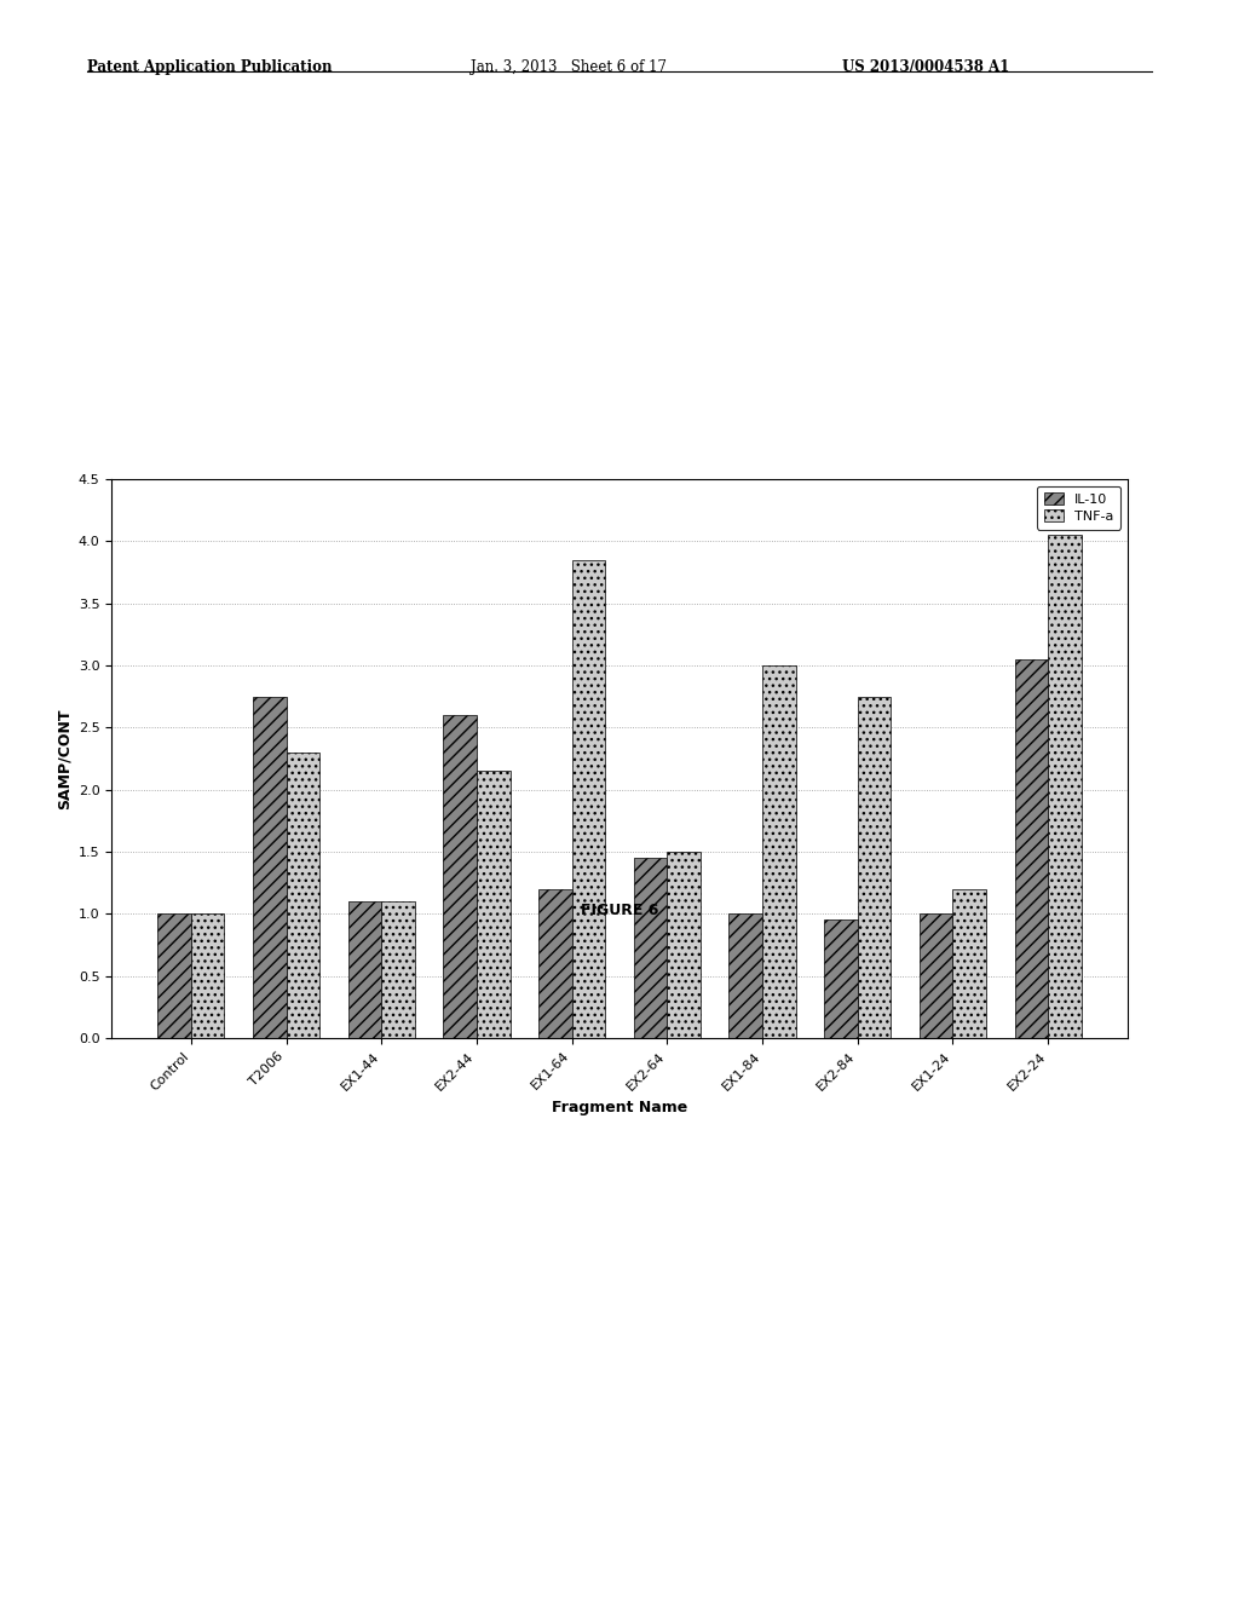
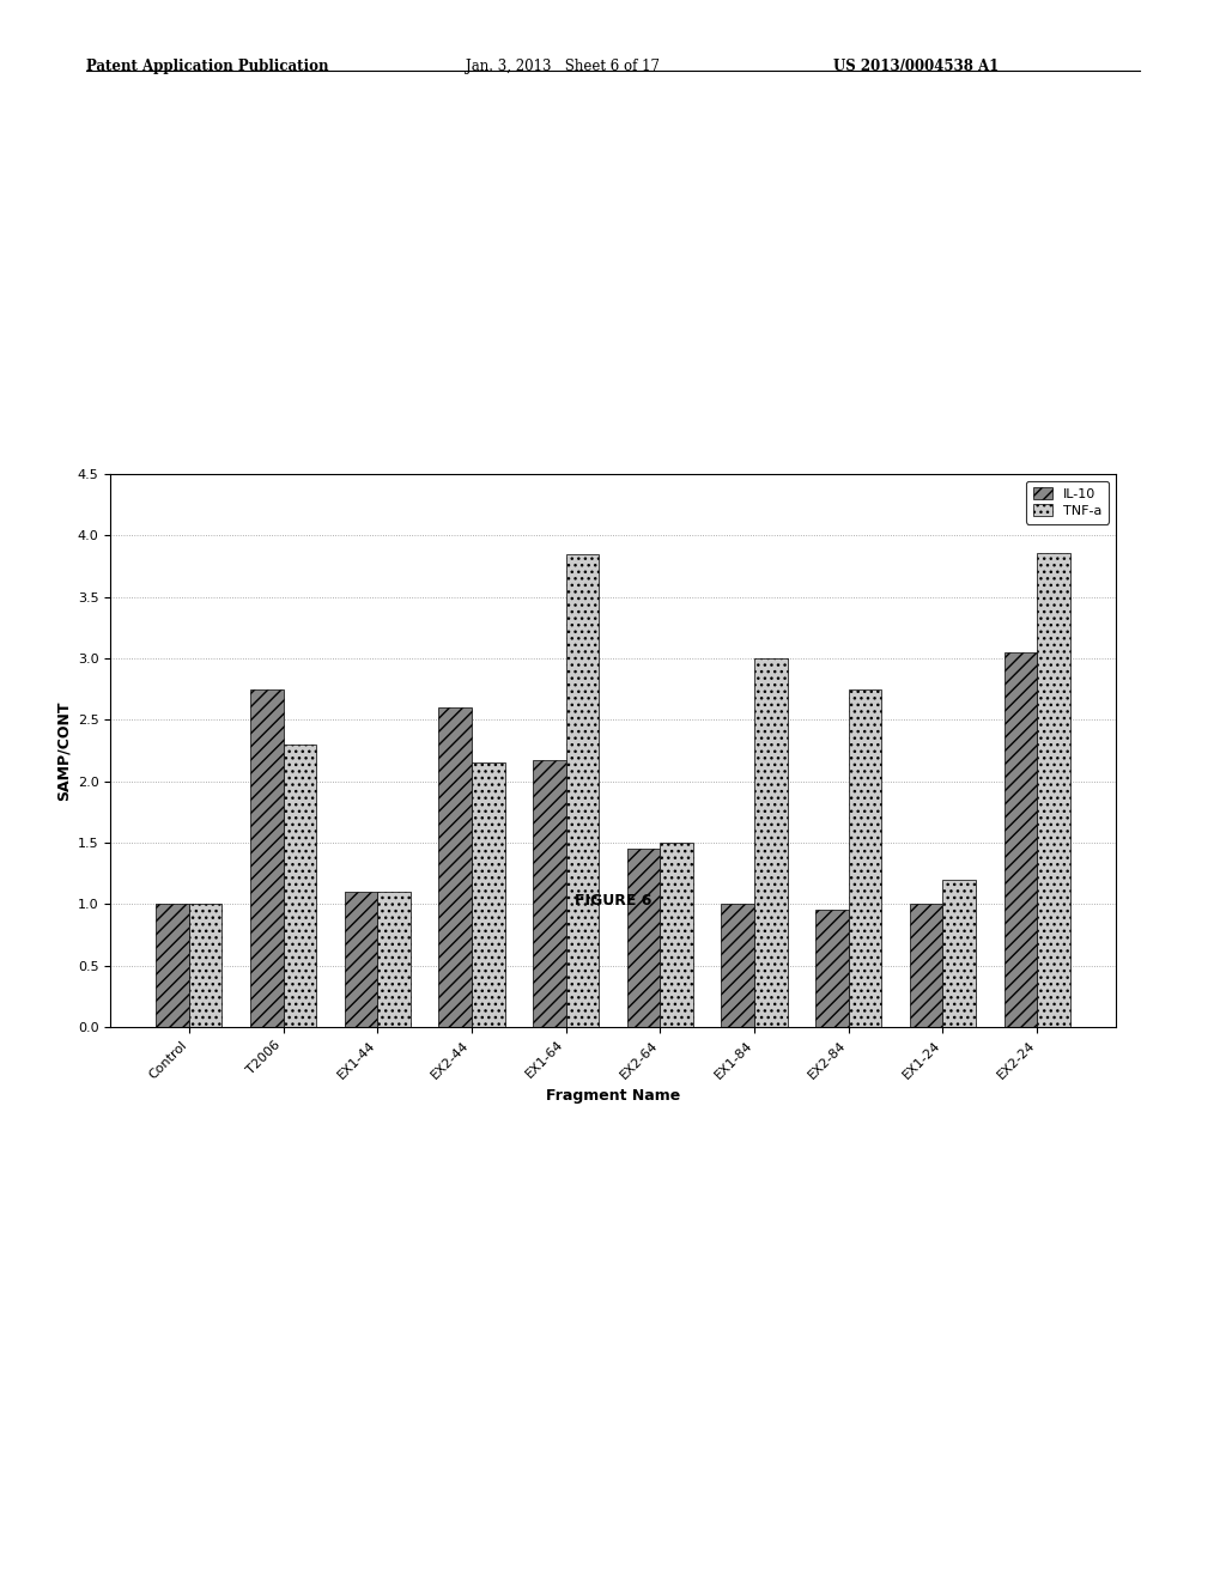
IL-10/EX1-64: 1.20 -> 2.17
TNF-a/EX2-24: 4.05 -> 3.86
